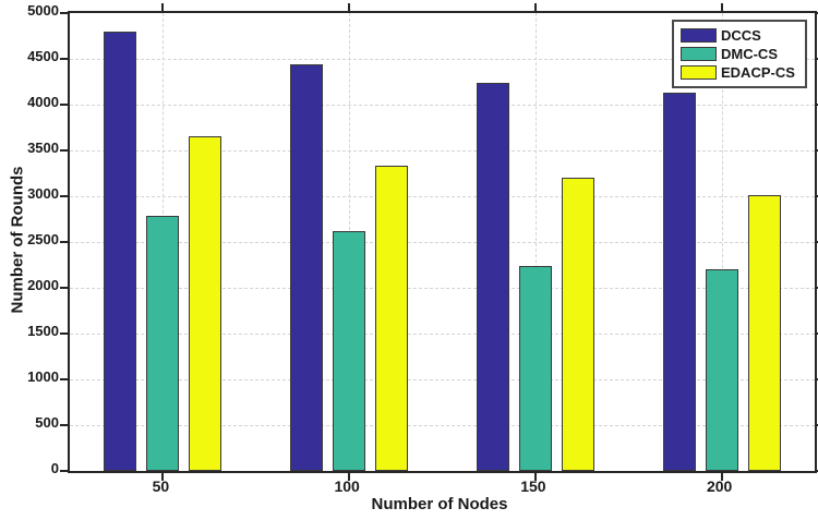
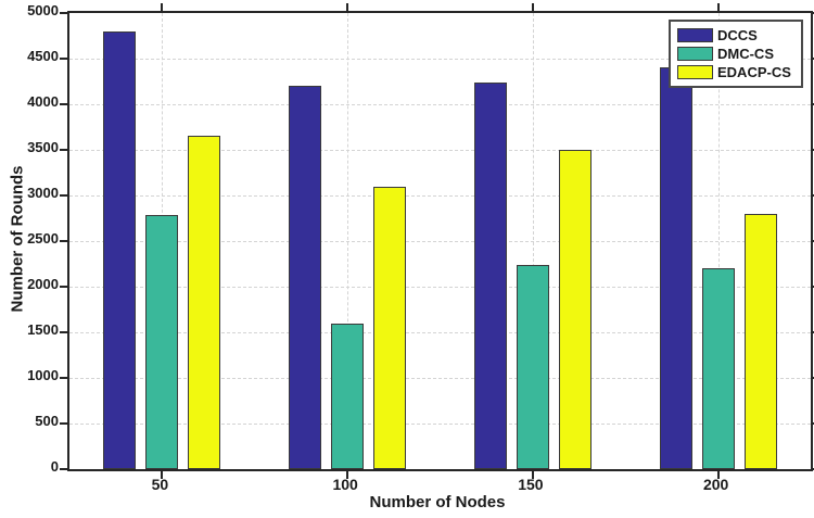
DCCS/100: 4400 -> 4200
DMC-CS/100: 2600 -> 1600
EDACP-CS/100: 3300 -> 3100
EDACP-CS/150: 3200 -> 3500
DCCS/200: 4100 -> 4400
EDACP-CS/200: 3000 -> 2800
